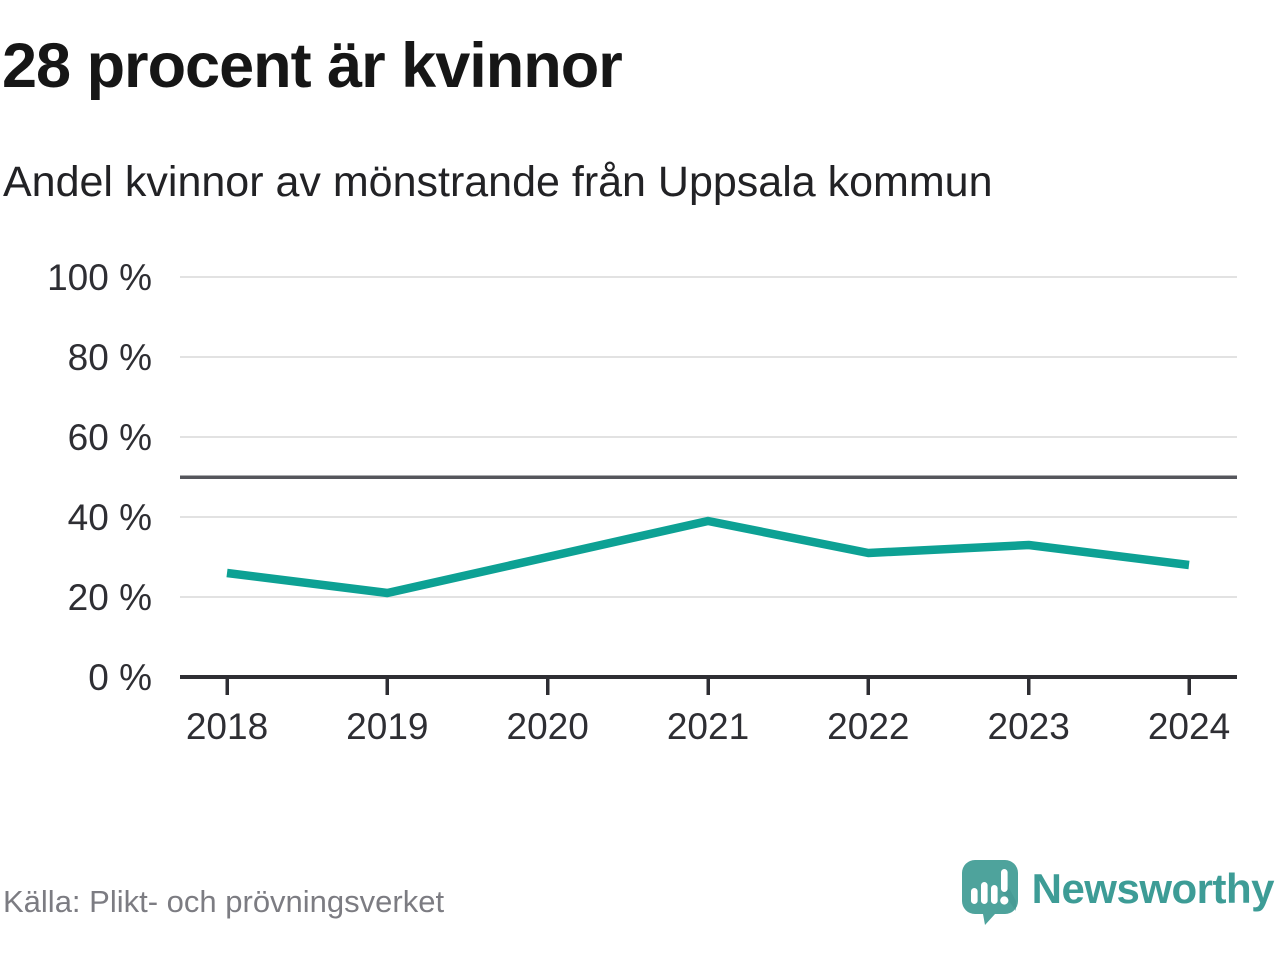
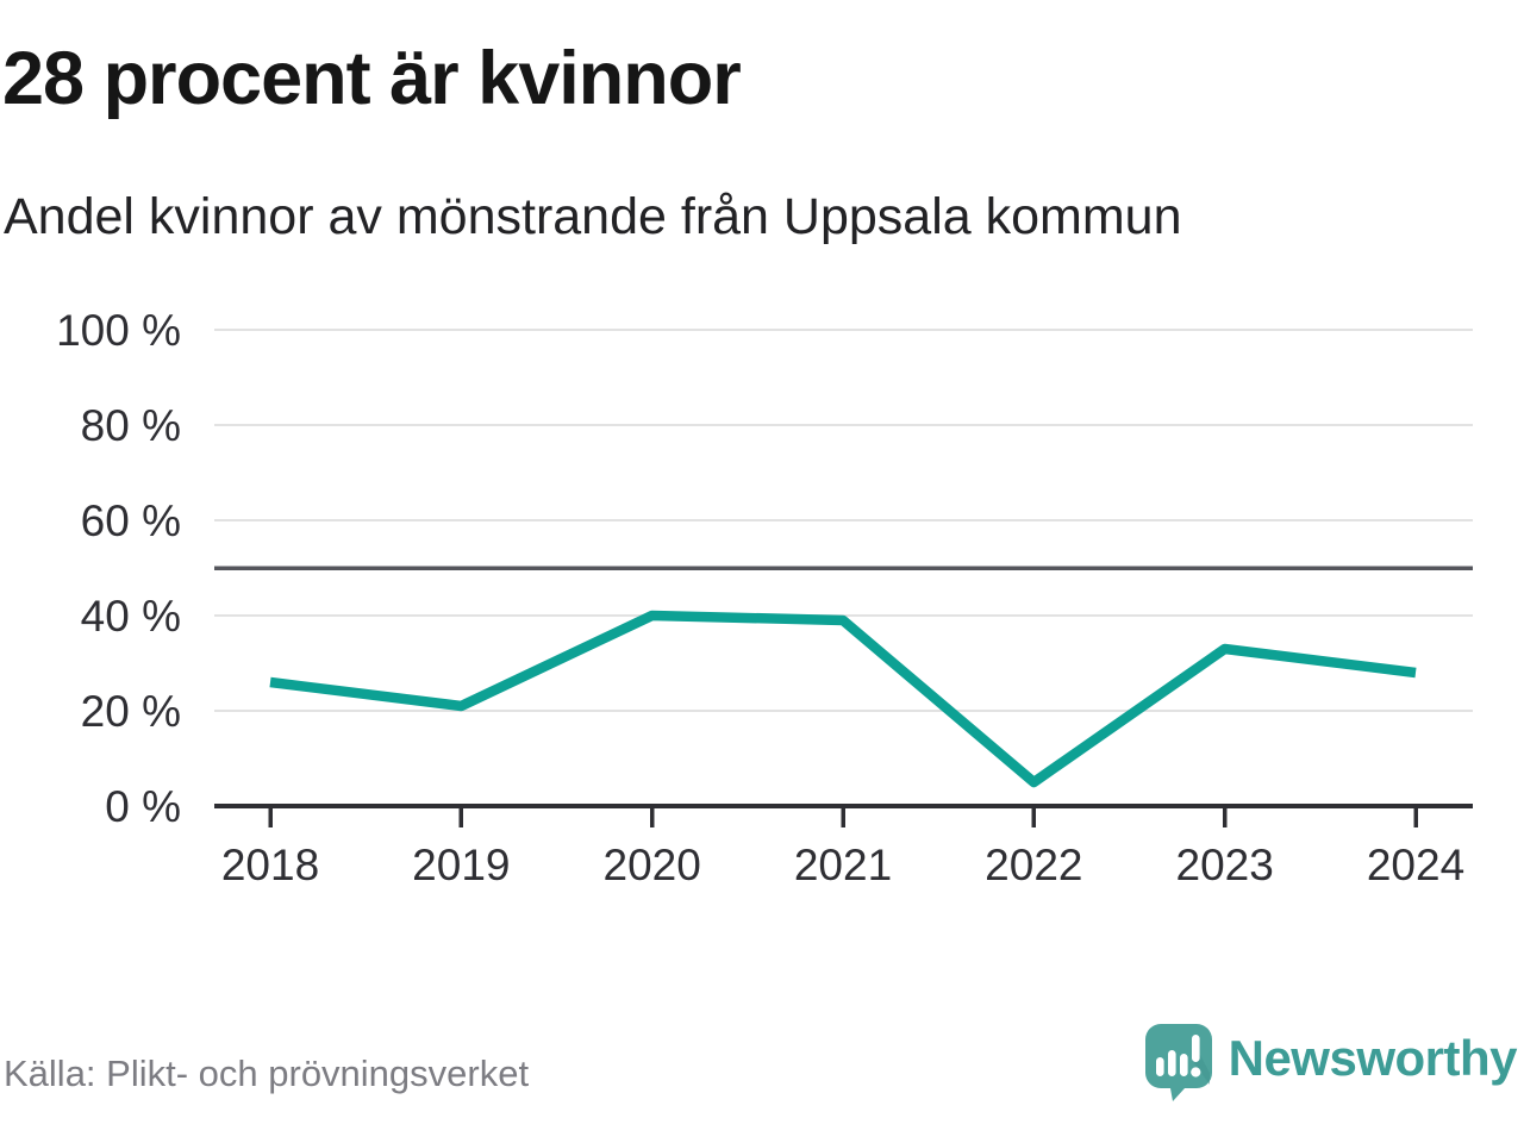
2020: 30% -> 40%
2022: 31% -> 5%
